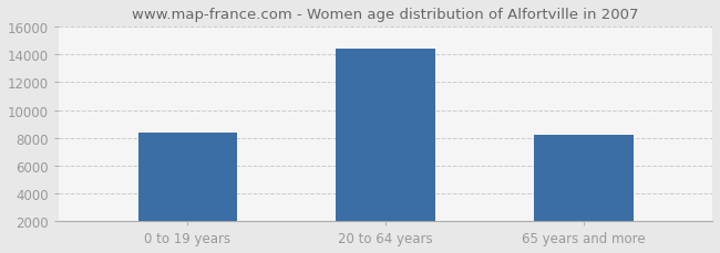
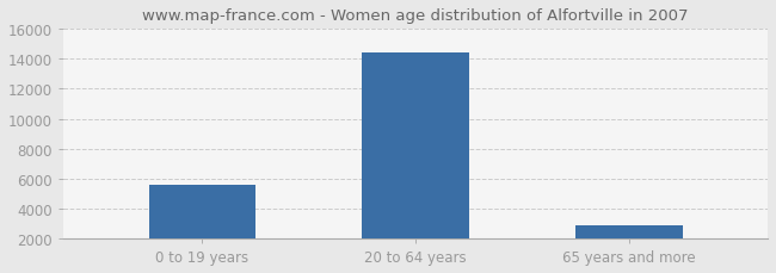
0 to 19 years: 8400 -> 5600
65 years and more: 8200 -> 2900
